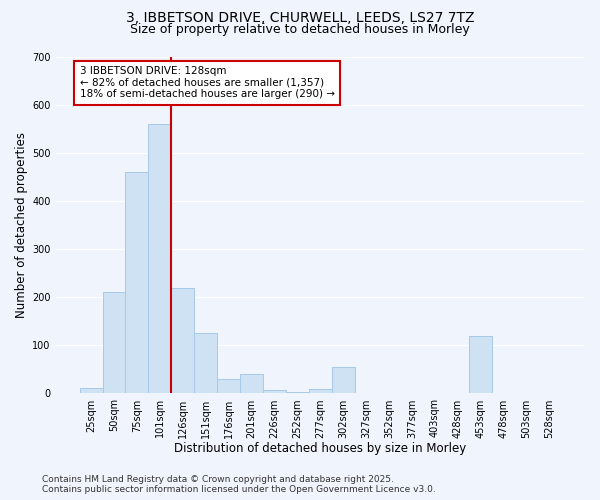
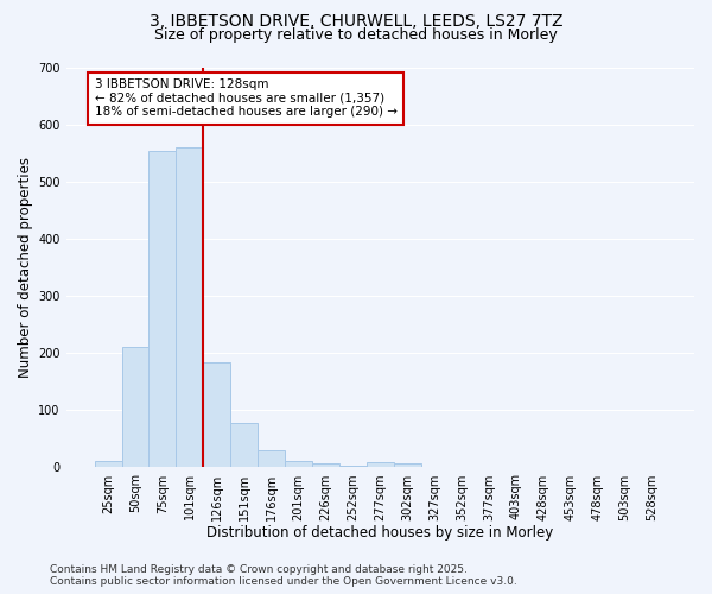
75sqm: 460 -> 553
126sqm: 220 -> 183
151sqm: 125 -> 78
201sqm: 40 -> 12
302sqm: 55 -> 8
453sqm: 120 -> 1
